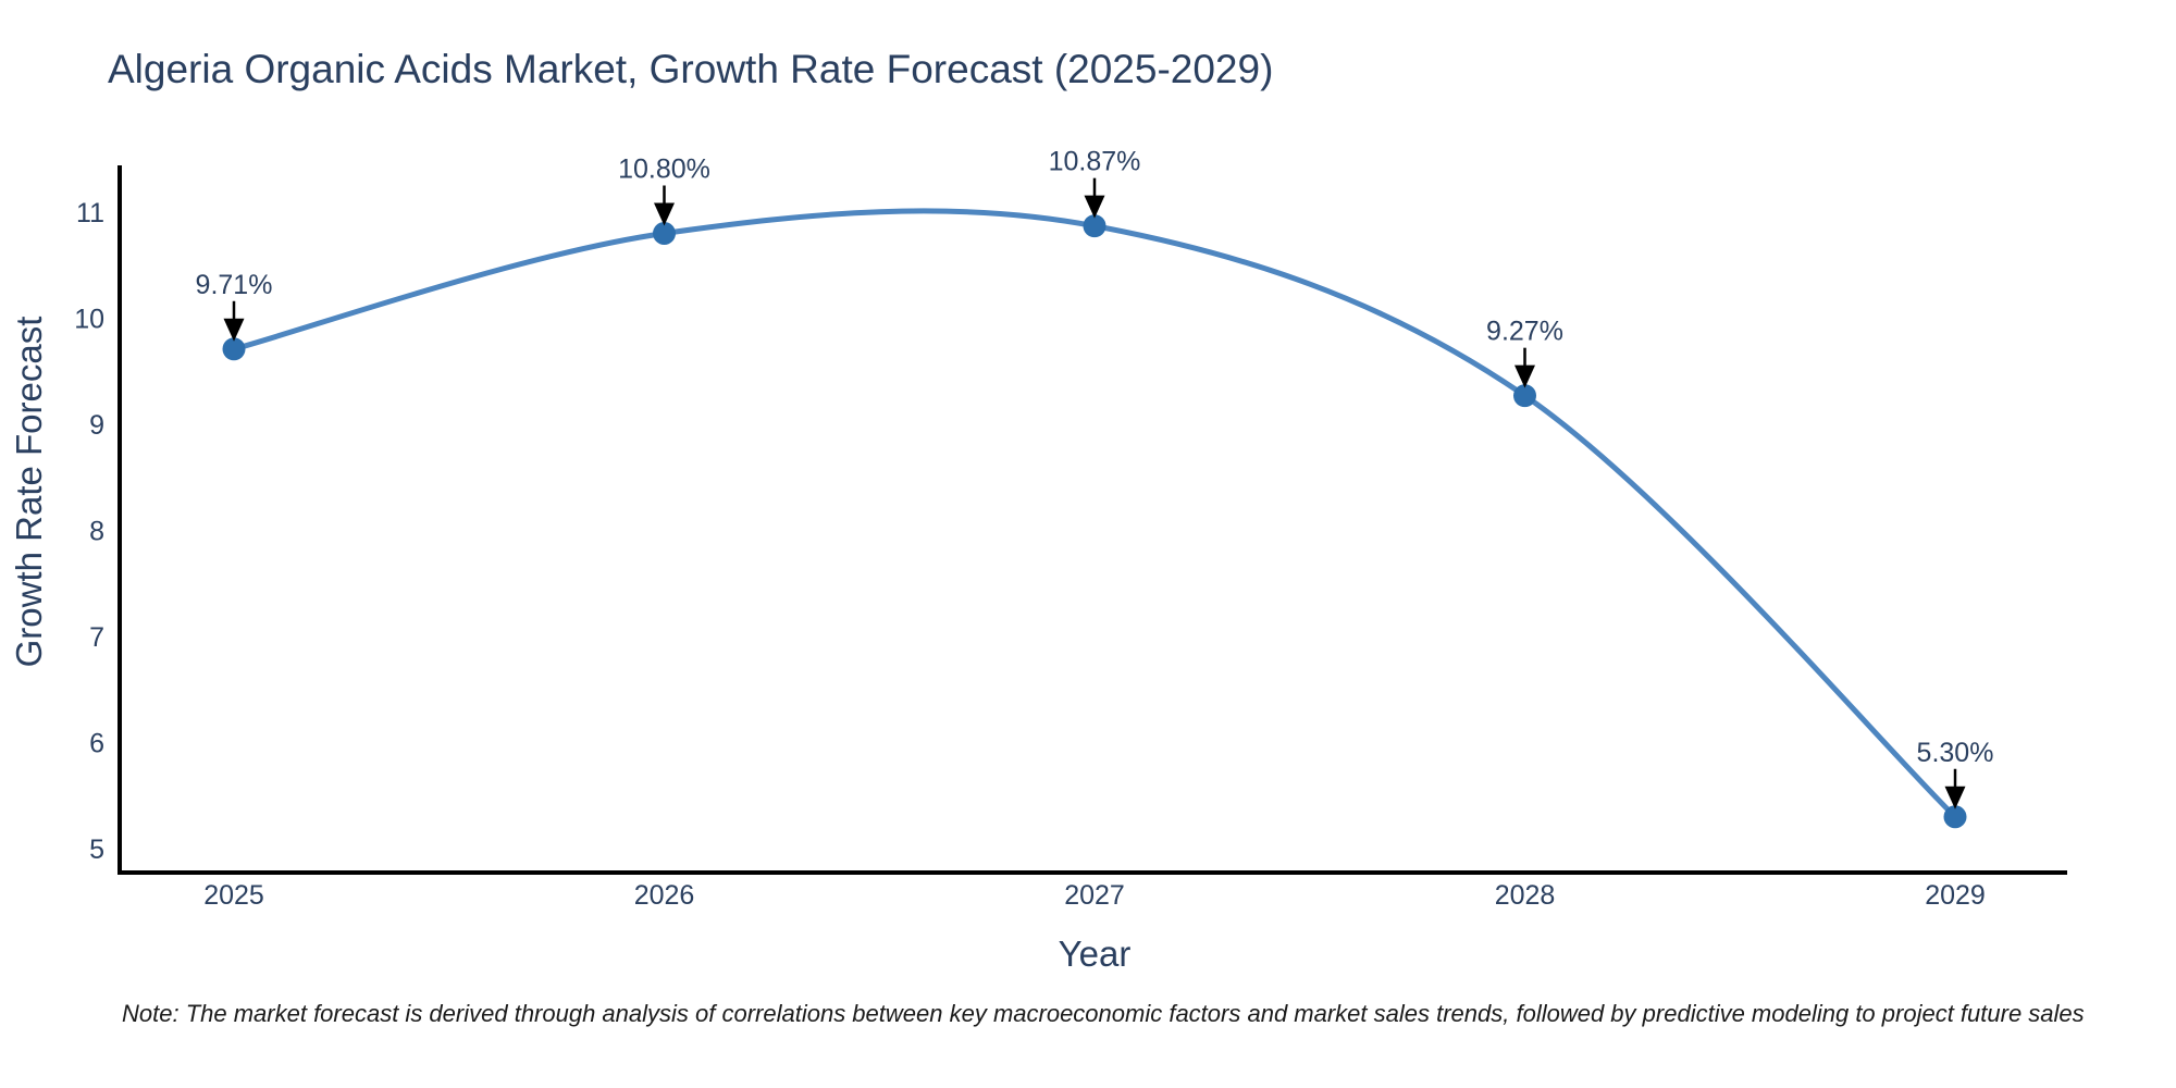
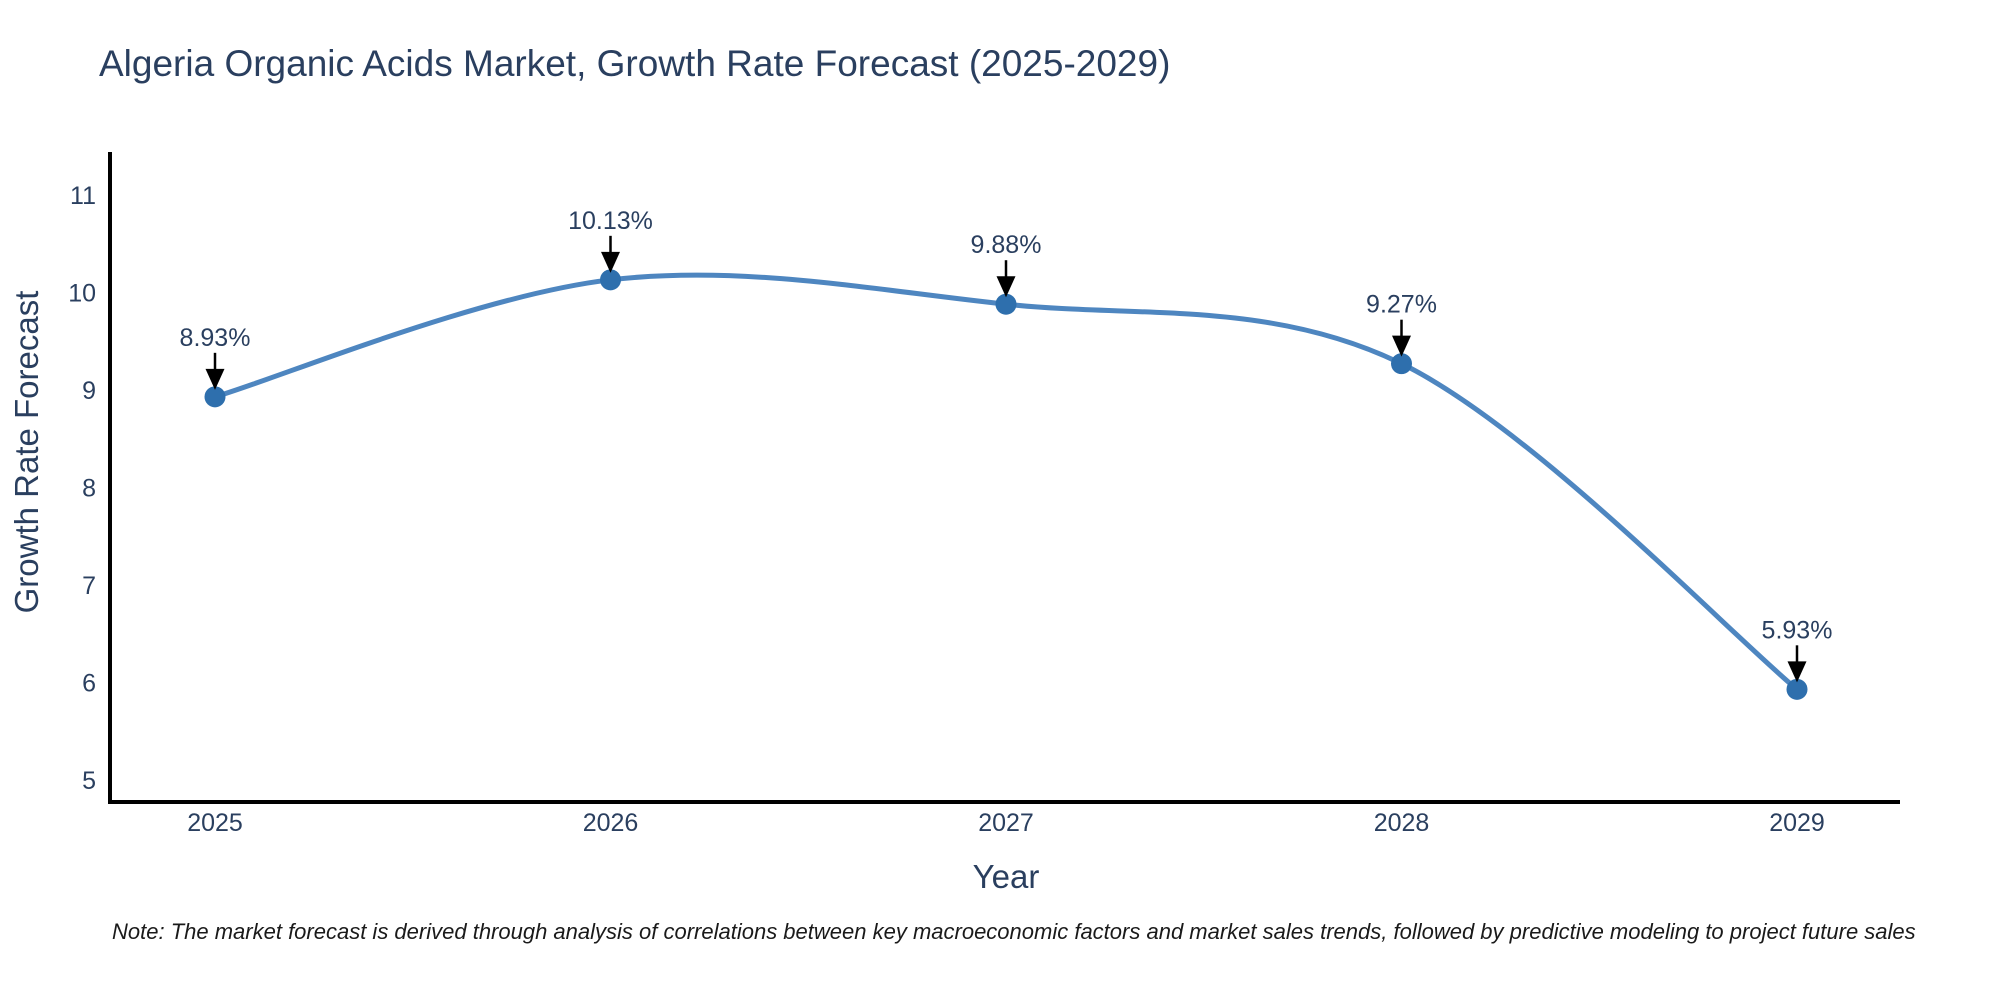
2025: 9.71% -> 8.93%
2026: 10.80% -> 10.13%
2027: 10.87% -> 9.88%
2029: 5.30% -> 5.93%
